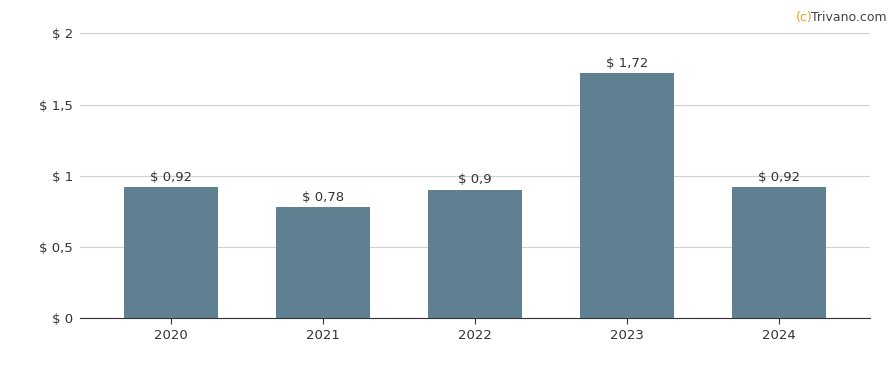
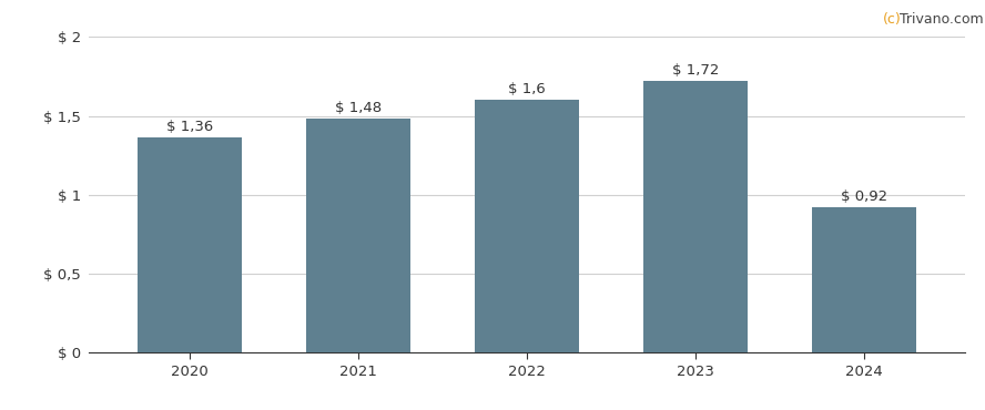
2020: 0,92 -> 1,36
2021: 0,78 -> 1,48
2022: 0,9 -> 1,6
